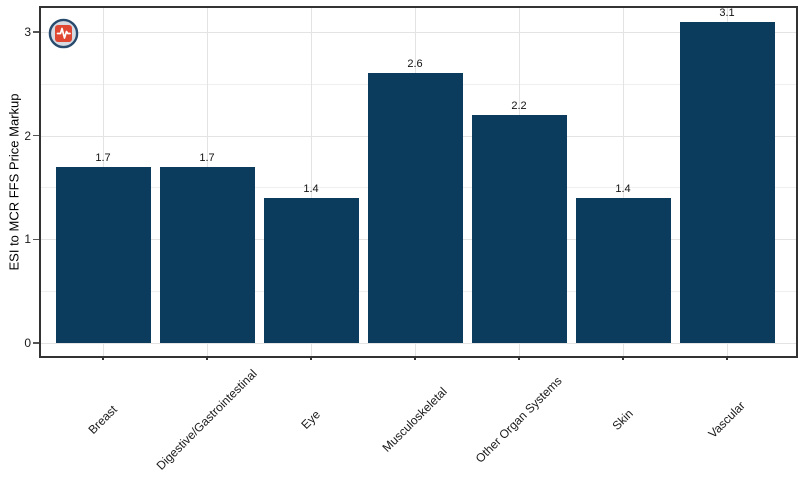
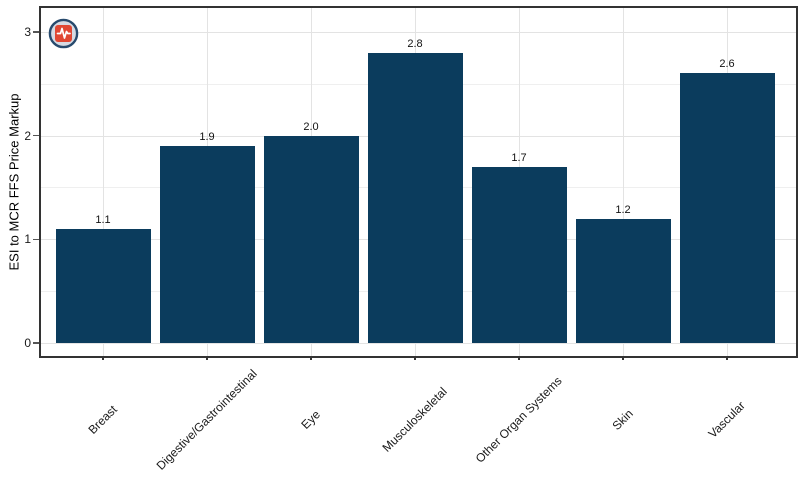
Breast: 1.7 -> 1.1
Digestive/Gastrointestinal: 1.7 -> 1.9
Eye: 1.4 -> 2.0
Musculoskeletal: 2.6 -> 2.8
Other Organ Systems: 2.2 -> 1.7
Skin: 1.4 -> 1.2
Vascular: 3.1 -> 2.6
